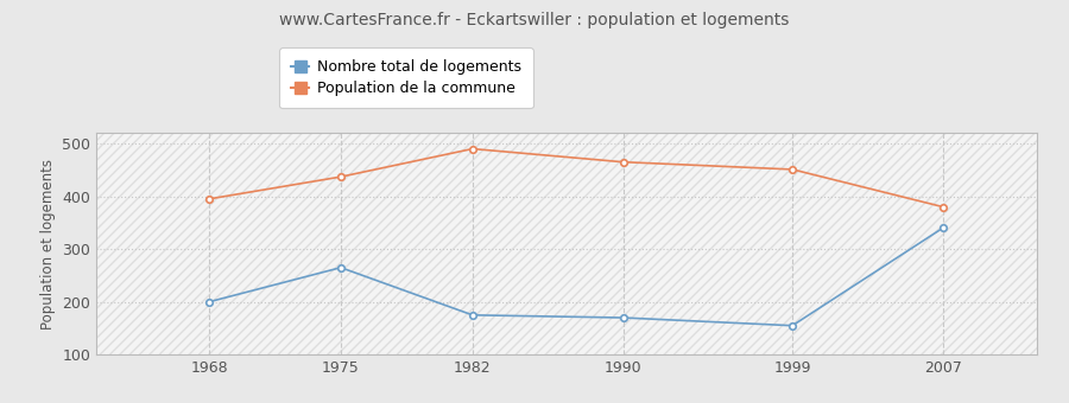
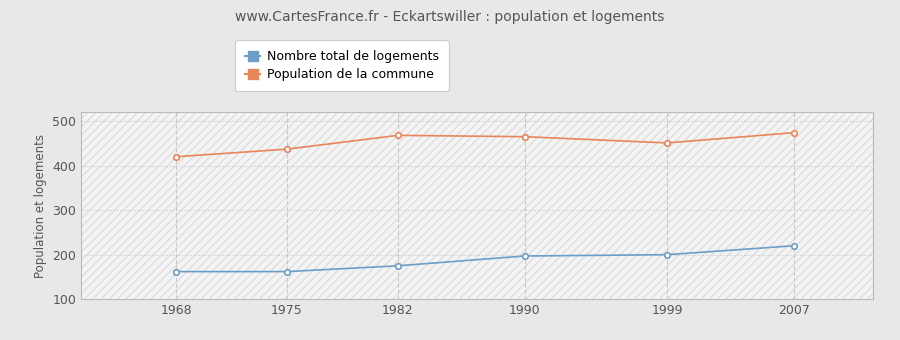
Nombre total de logements/1968: 200 -> 162
Population de la commune/1968: 395 -> 420
Nombre total de logements/1975: 265 -> 162
Population de la commune/1982: 490 -> 468
Nombre total de logements/1990: 170 -> 197
Nombre total de logements/1999: 155 -> 200
Nombre total de logements/2007: 340 -> 220
Population de la commune/2007: 380 -> 474
